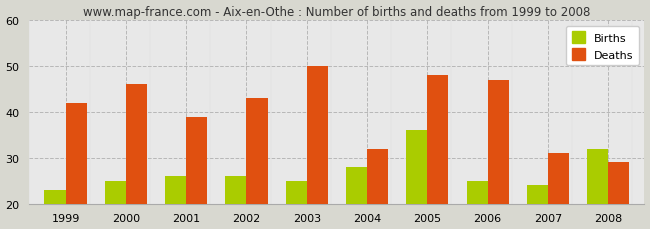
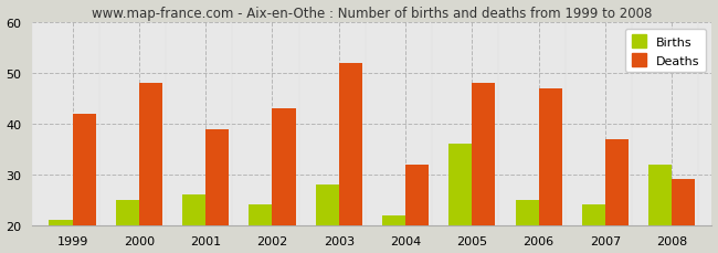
Births/1999: 23 -> 21
Deaths/2000: 46 -> 48
Births/2002: 26 -> 24
Births/2003: 25 -> 28
Deaths/2003: 50 -> 52
Births/2004: 28 -> 22
Deaths/2007: 31 -> 37
